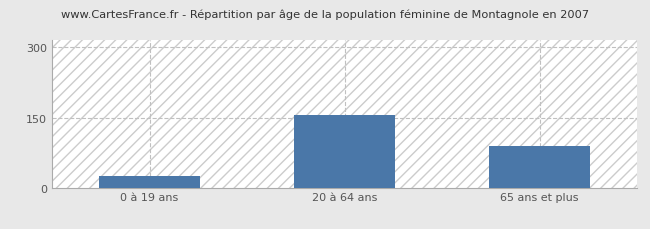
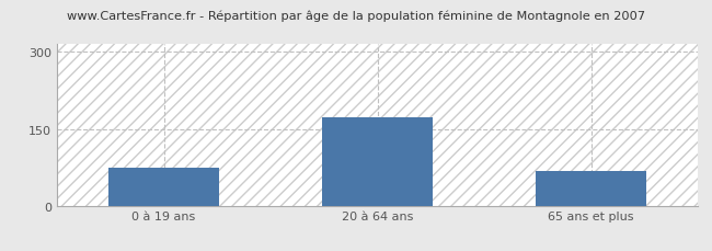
0 à 19 ans: 25 -> 75
20 à 64 ans: 155 -> 172
65 ans et plus: 90 -> 68
